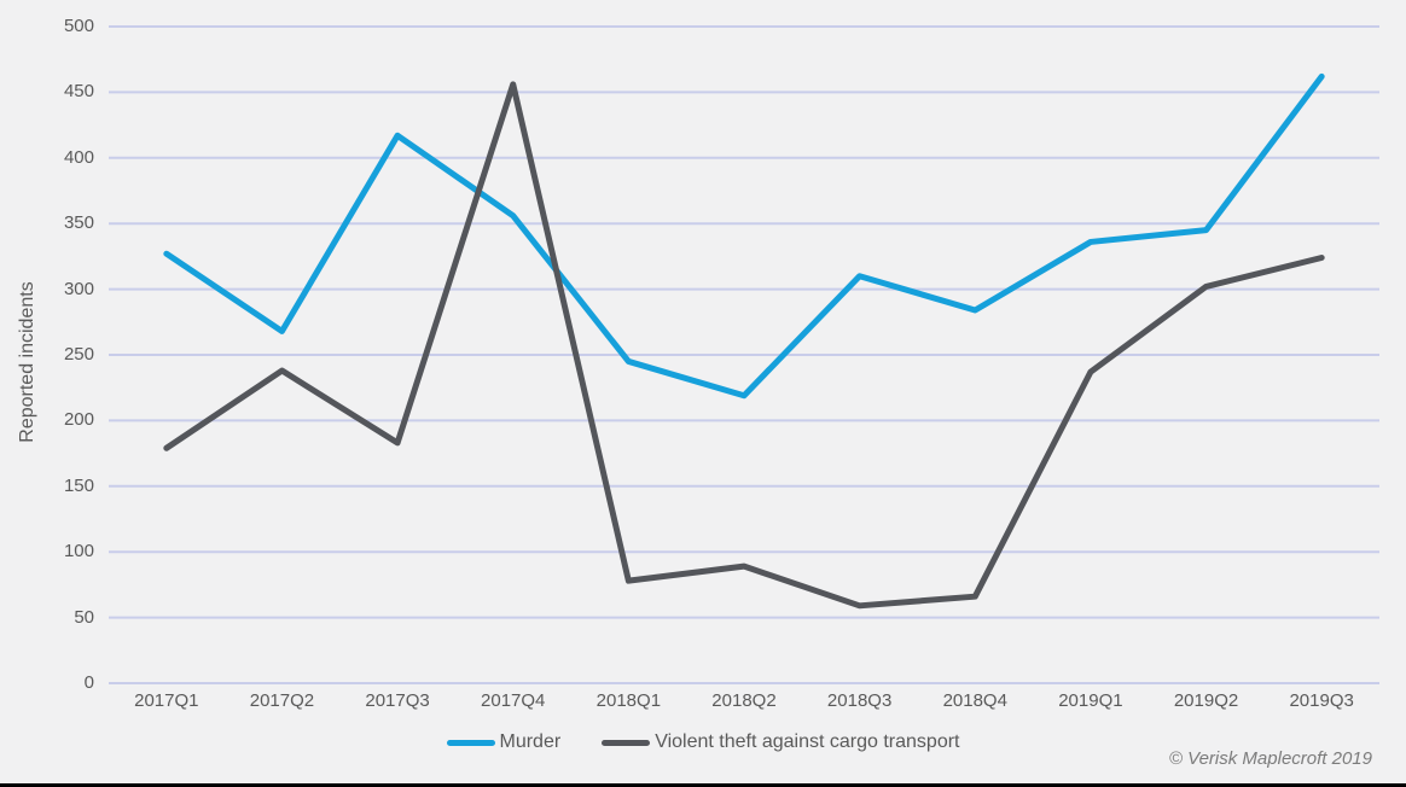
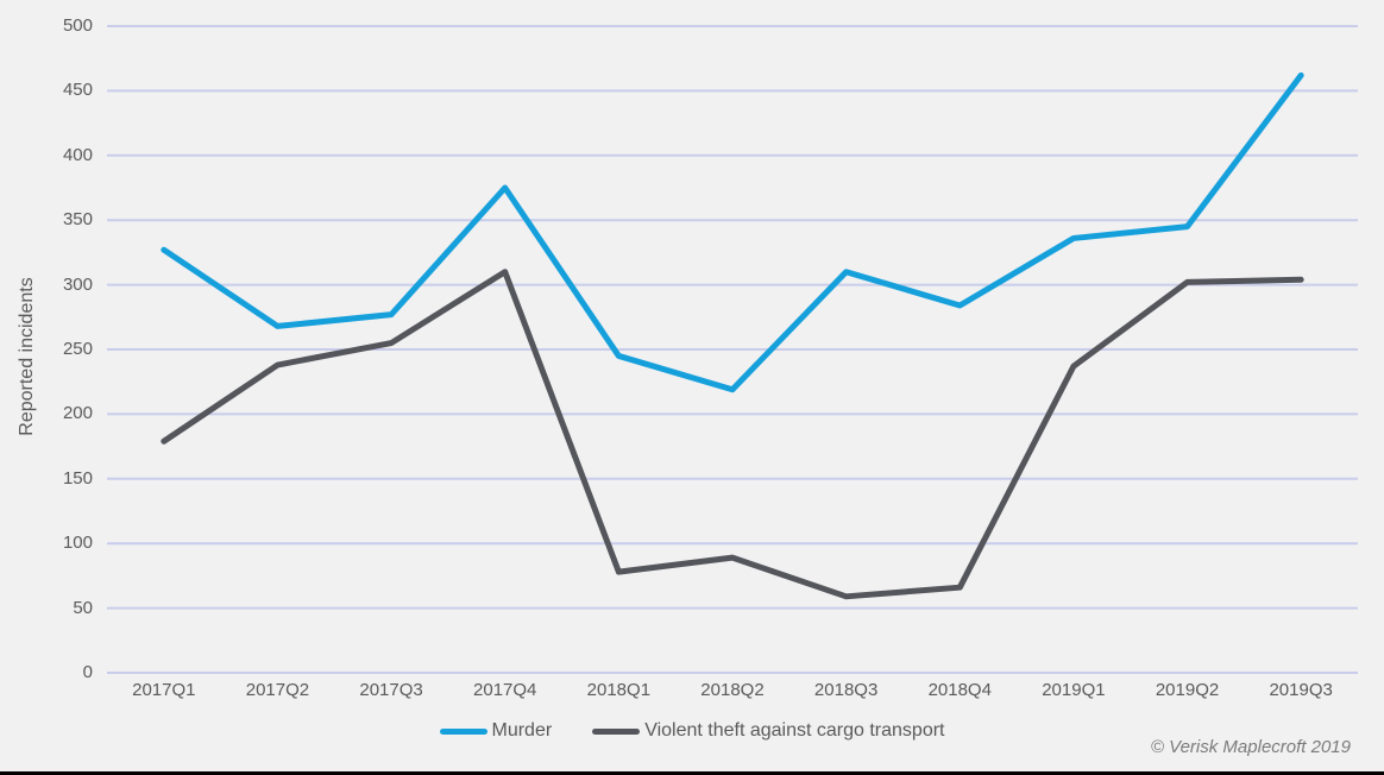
Murder/2017Q3: 417 -> 277
Violent theft against cargo transport/2017Q3: 183 -> 255
Murder/2017Q4: 356 -> 375
Violent theft against cargo transport/2017Q4: 456 -> 310
Violent theft against cargo transport/2019Q3: 324 -> 304
